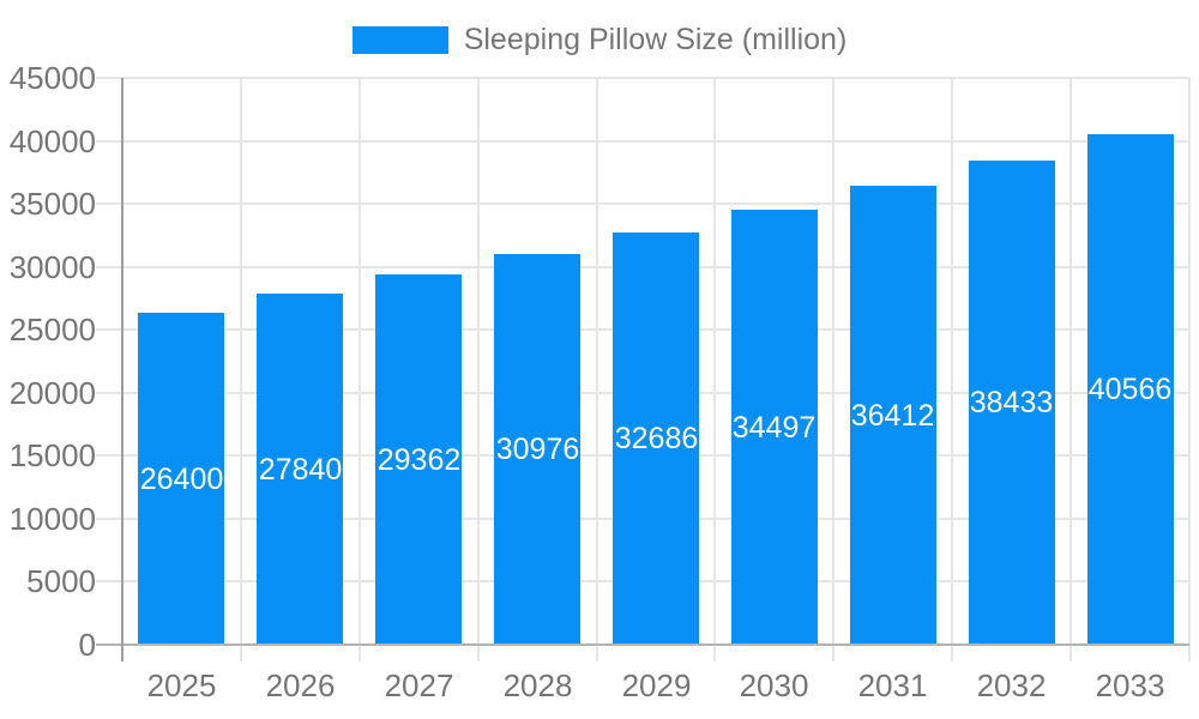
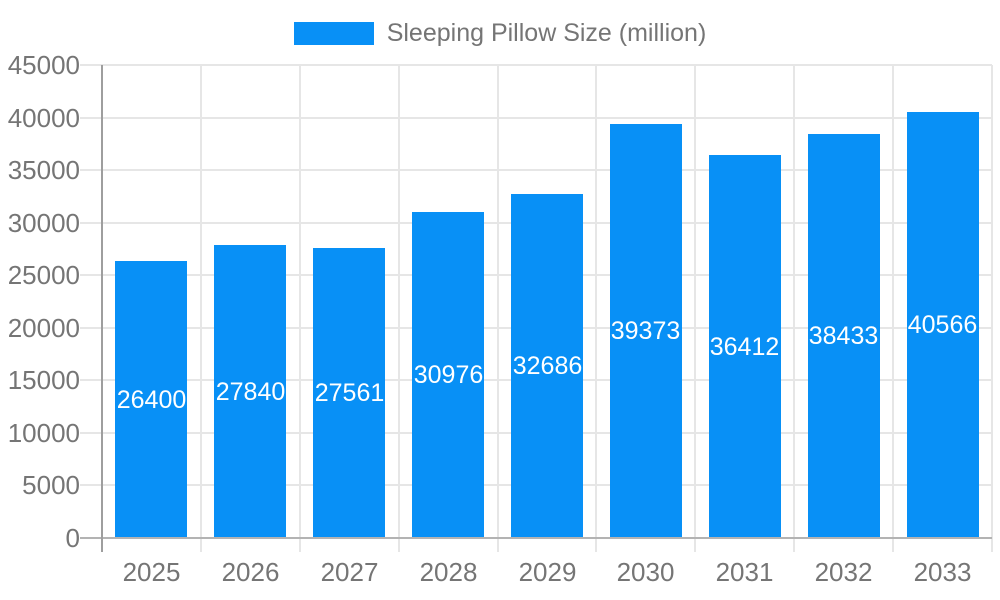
2027: 29362 -> 27561
2030: 34497 -> 39373
